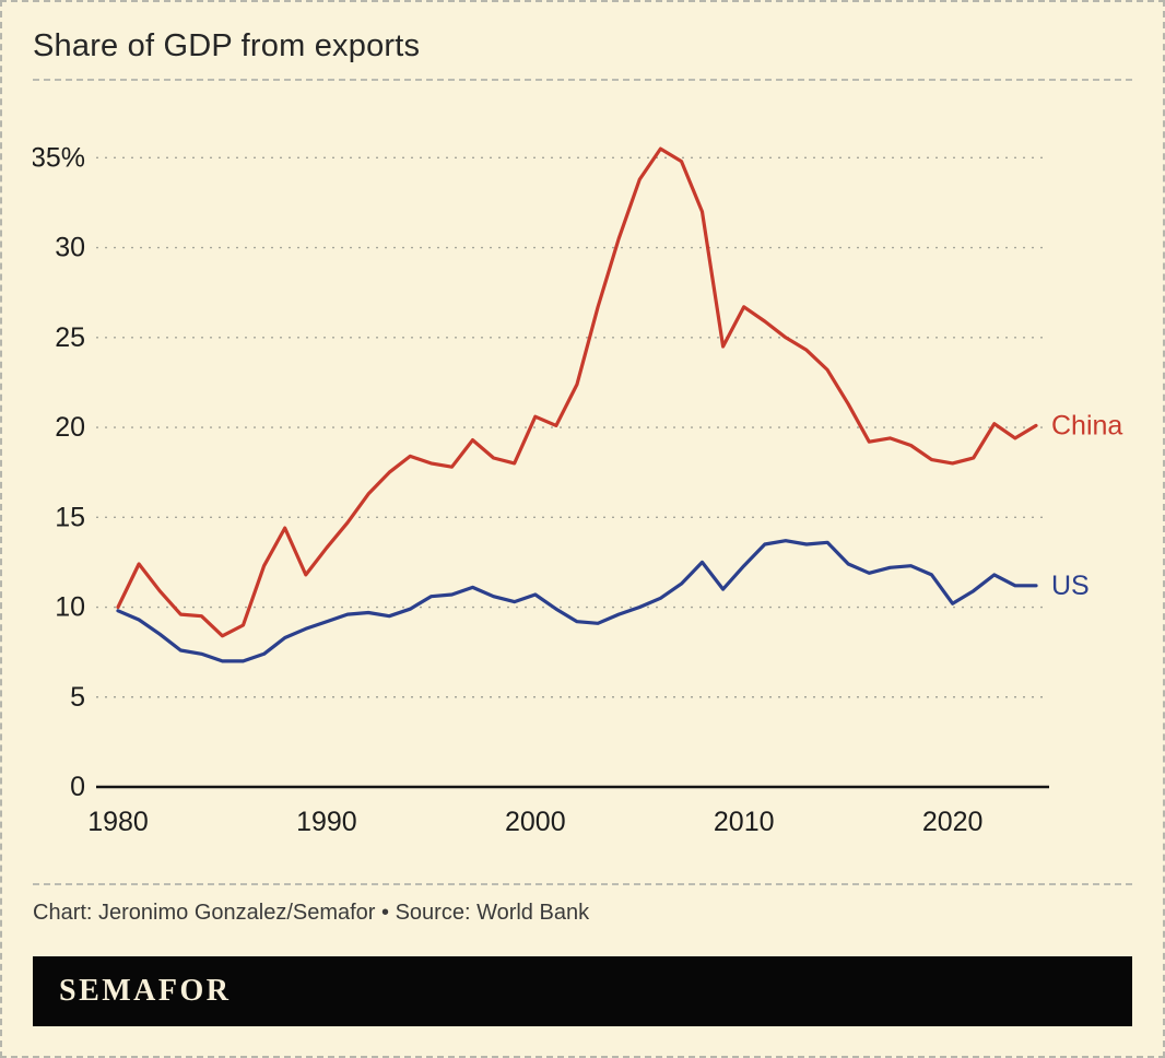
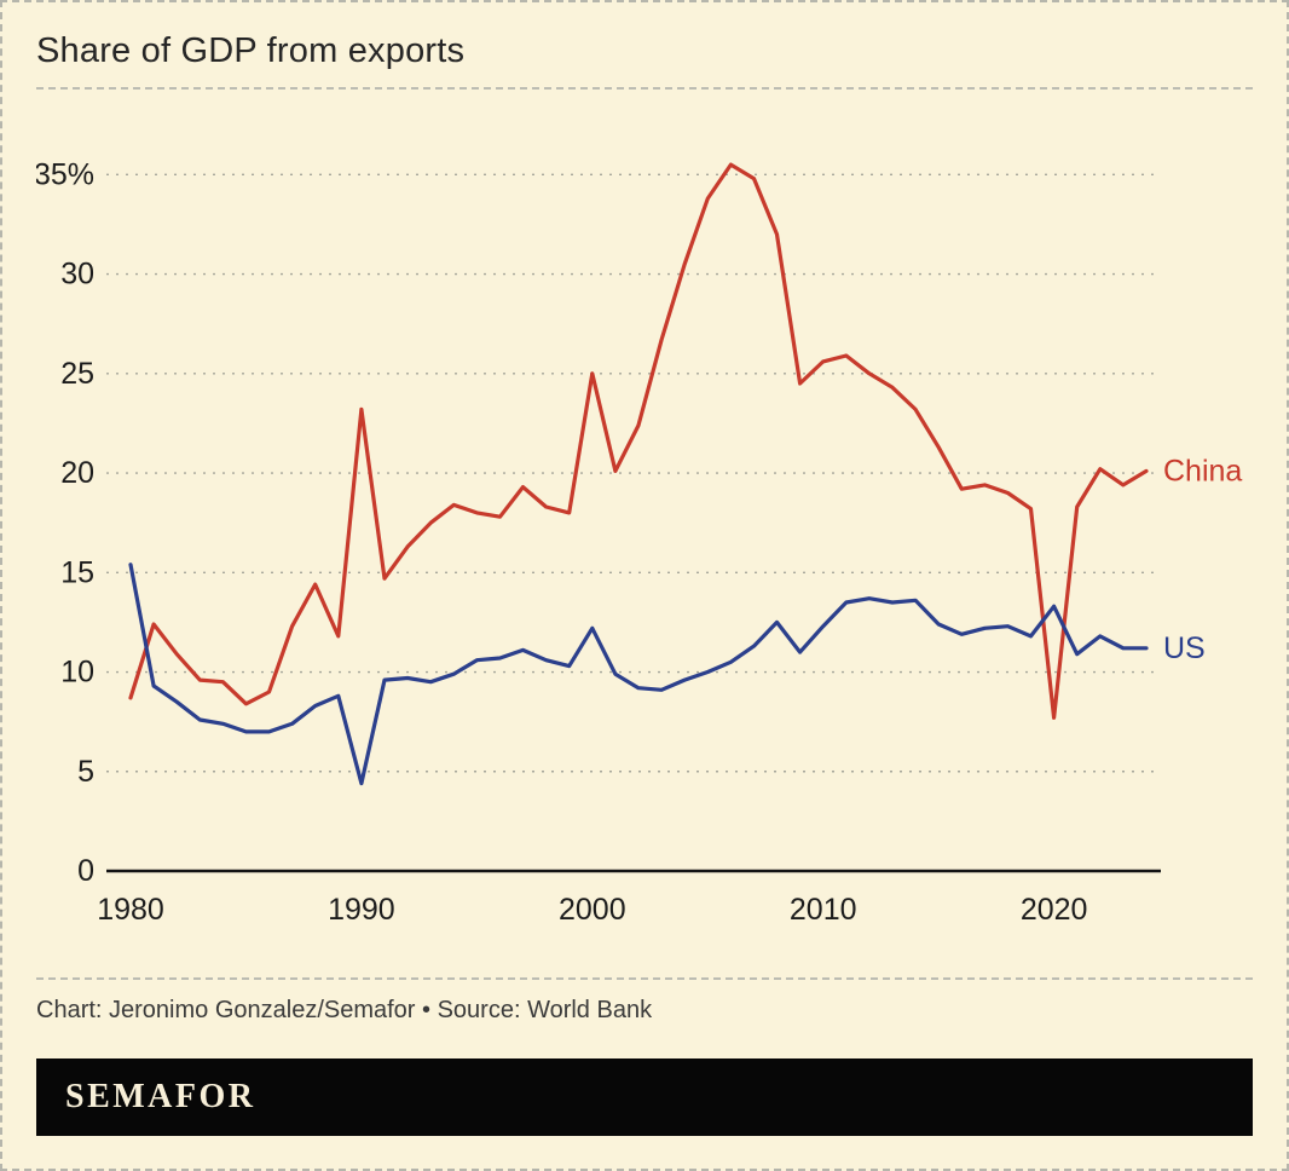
China/1980: 10.0% -> 8.7%
US/1980: 9.8% -> 15.4%
China/1990: 13.3% -> 23.2%
US/1990: 9.2% -> 4.4%
China/2000: 20.6% -> 25.0%
US/2000: 10.7% -> 12.2%
China/2010: 26.7% -> 25.6%
China/2020: 18.0% -> 7.7%
US/2020: 10.2% -> 13.3%
